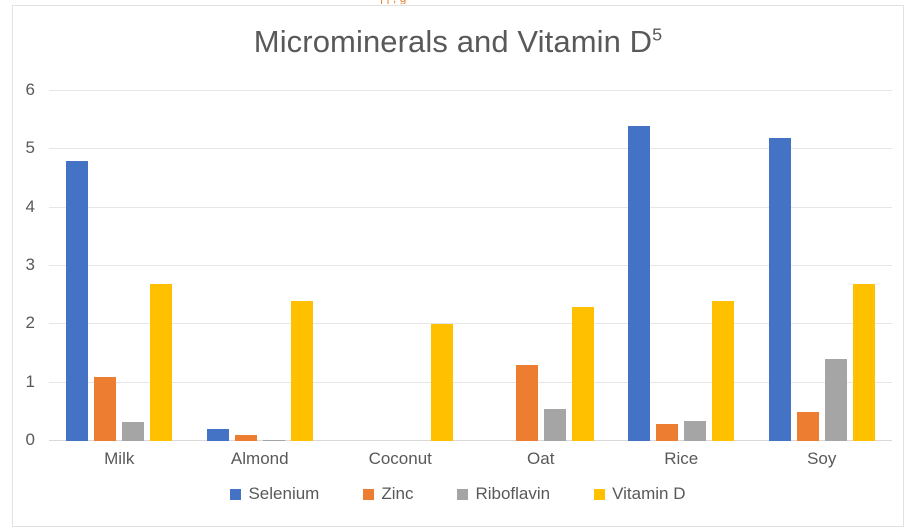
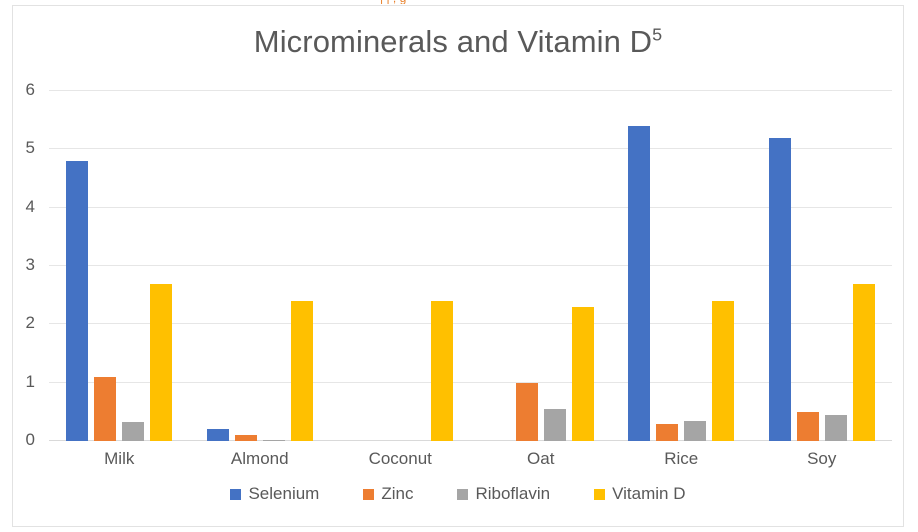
Vitamin D/Coconut: 2.0 -> 2.4
Zinc/Oat: 1.3 -> 1.0
Riboflavin/Soy: 1.4 -> 0.5
